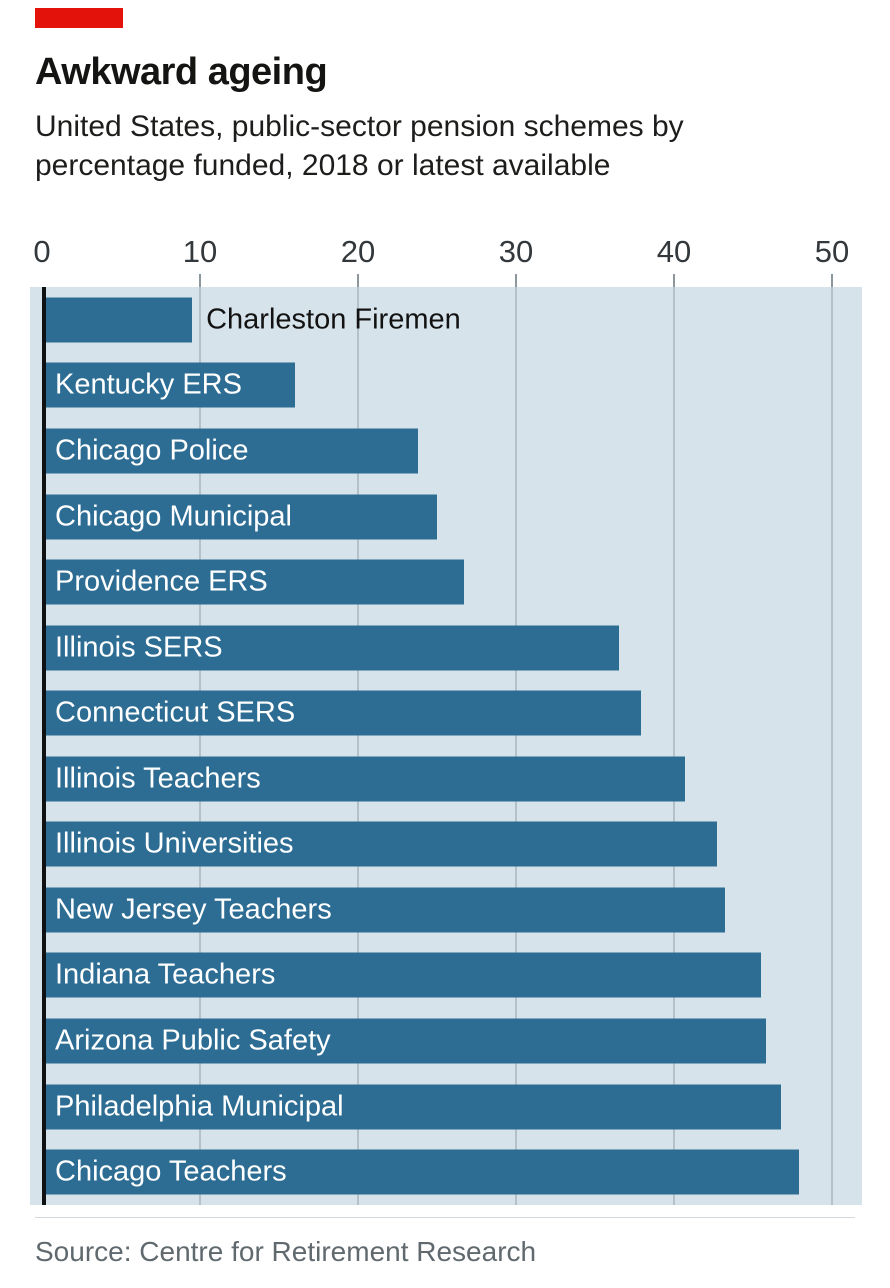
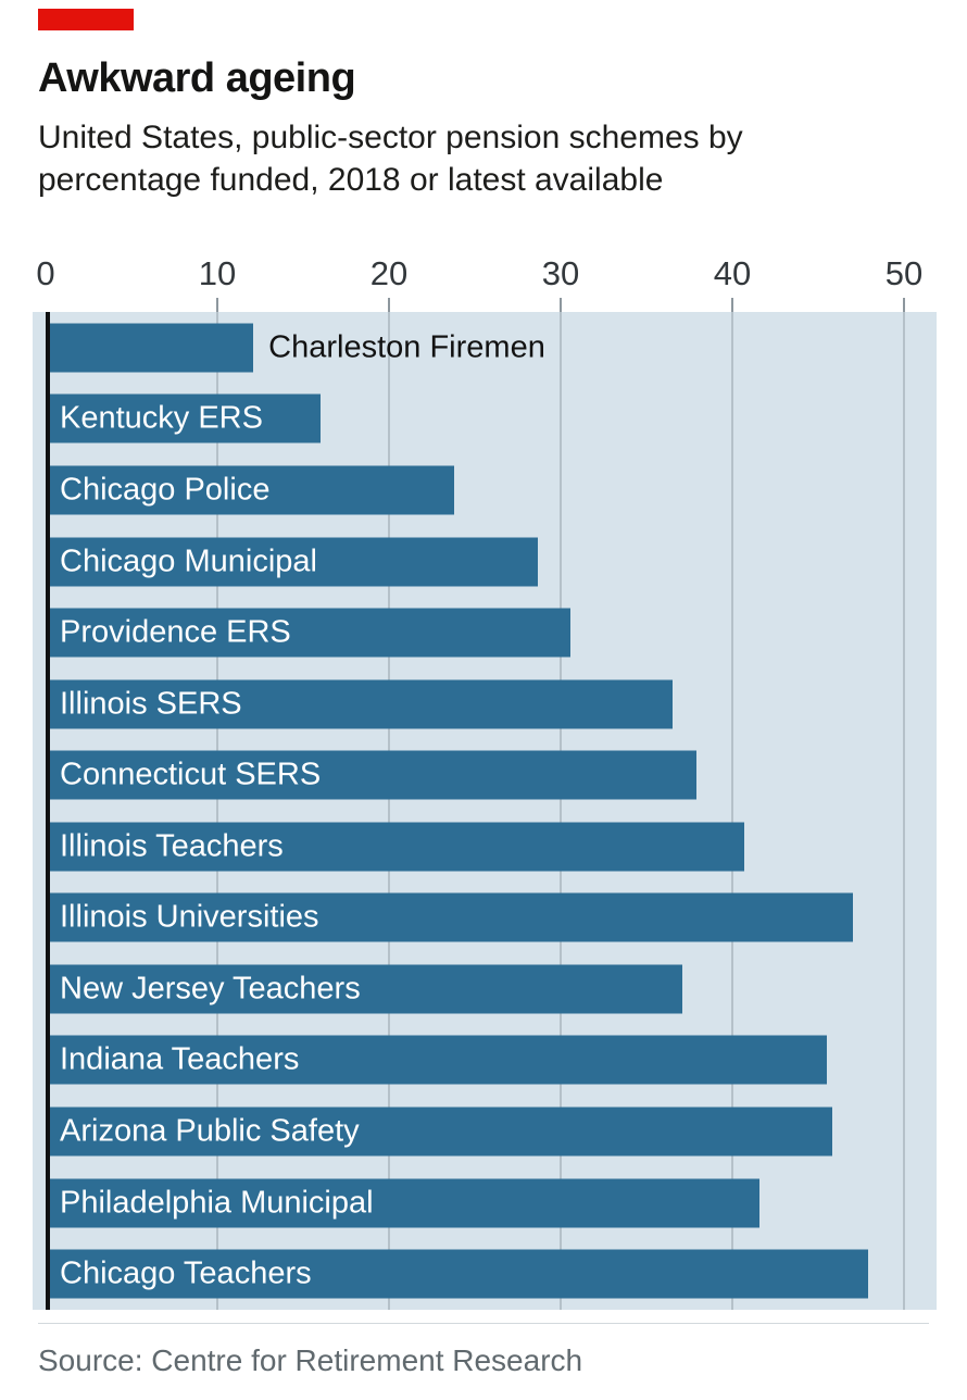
Charleston Firemen: 9.5 -> 12.1
Chicago Municipal: 25.0 -> 28.7
Providence ERS: 26.7 -> 30.6
Illinois Universities: 42.7 -> 47.0
New Jersey Teachers: 43.2 -> 37.1
Philadelphia Municipal: 46.8 -> 41.6
